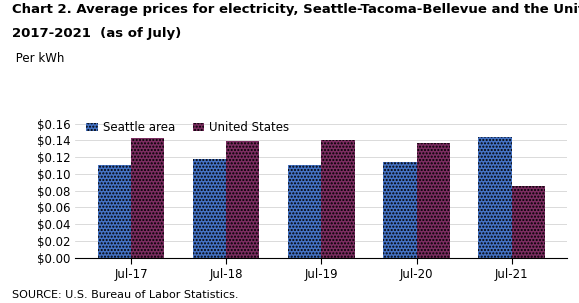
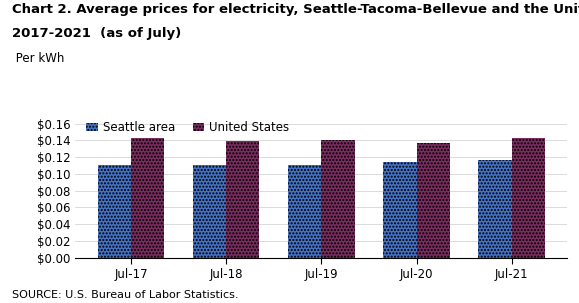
Seattle area/Jul-18: $0.118 -> $0.110
Seattle area/Jul-21: $0.144 -> $0.117
United States/Jul-21: $0.086 -> $0.143
